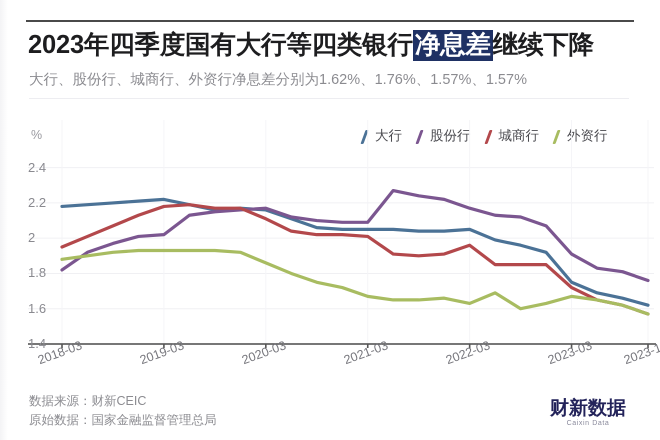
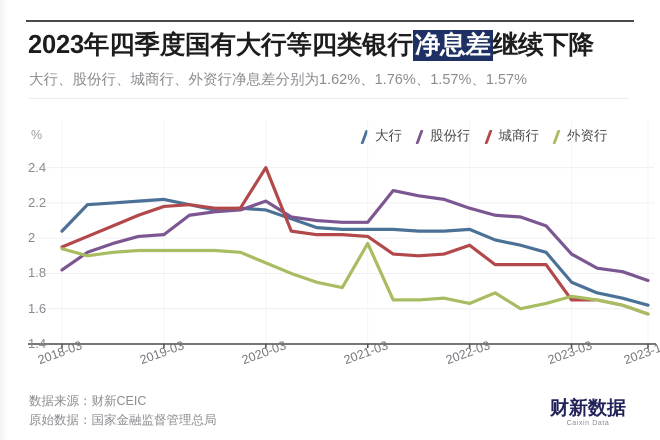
大行/2018-03: 2.18 -> 2.04
外资行/2018-03: 1.88 -> 1.94
股份行/2020-03: 2.17 -> 2.21
城商行/2020-03: 2.11 -> 2.40
外资行/2021-03: 1.67 -> 1.97
城商行/2023-03: 1.72 -> 1.65
